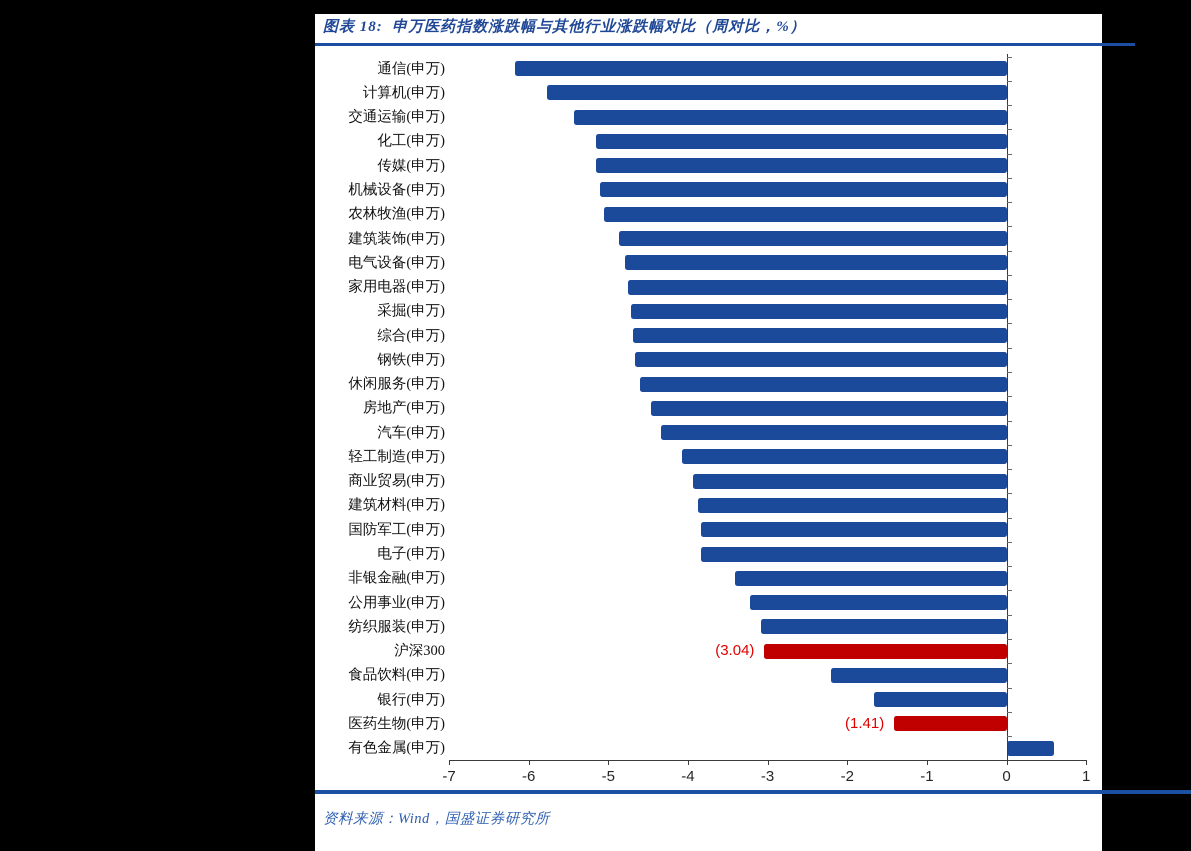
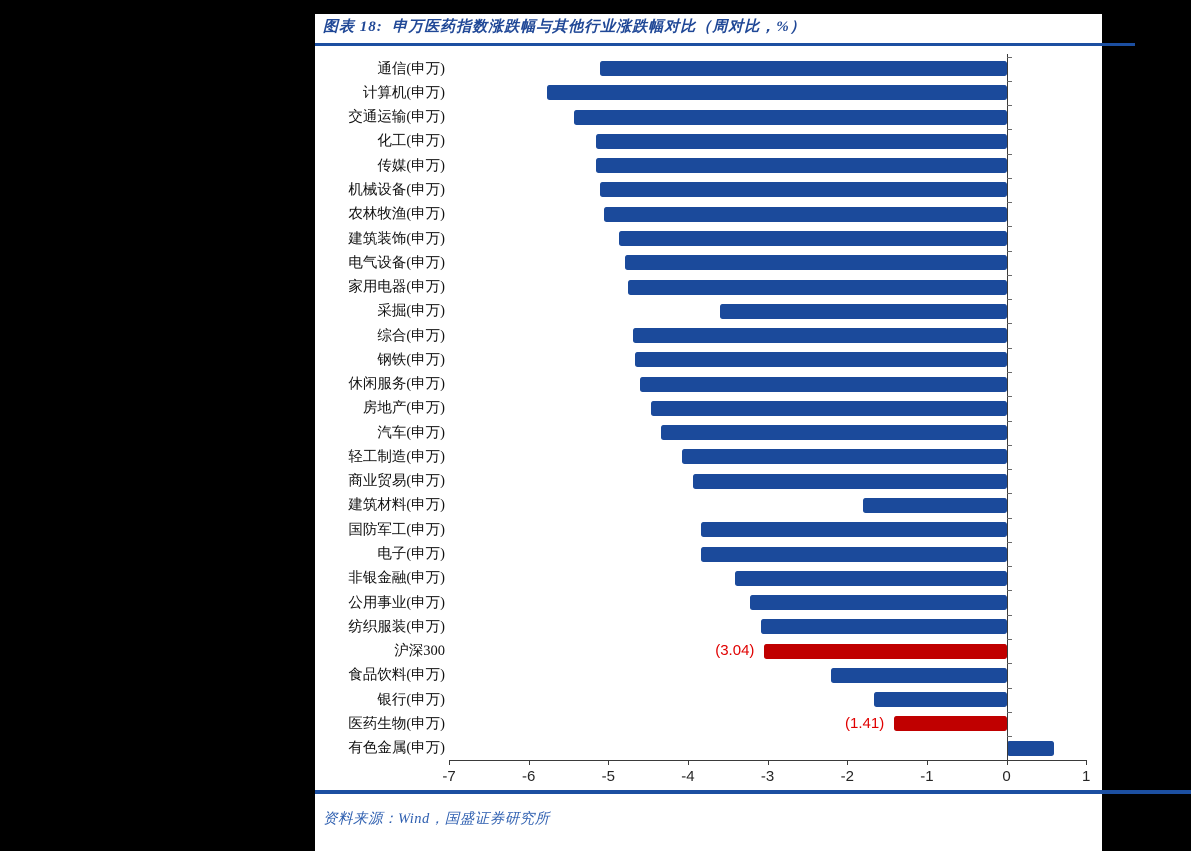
通信(申万): -6.2 -> -5.1
采掘(申万): -4.7 -> -3.6
建筑材料(申万): -3.9 -> -1.8
